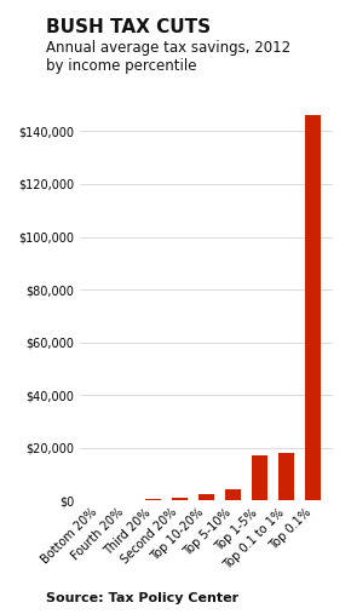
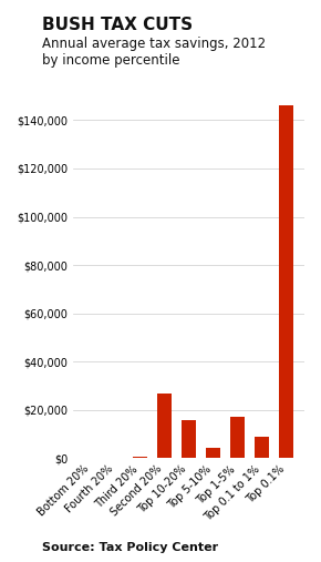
Second 20%: $1,000 -> $26,500
Top 10-20%: $2,200 -> $15,500
Top 0.1 to 1%: $18,000 -> $9,000
